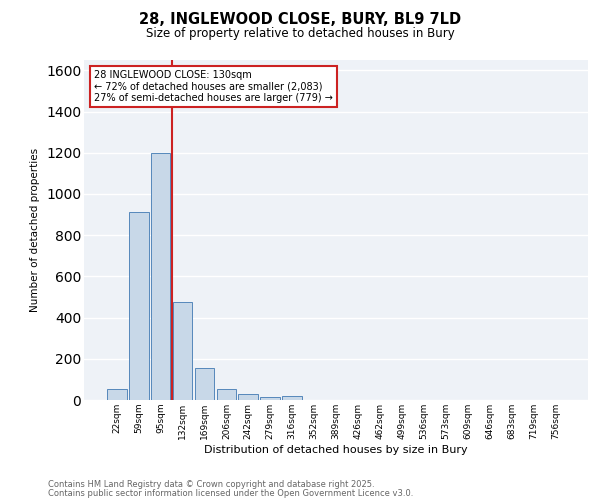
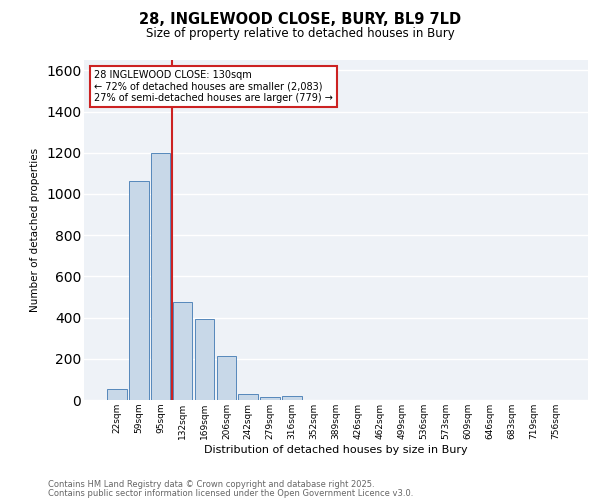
59sqm: 910 -> 1065
169sqm: 155 -> 395
206sqm: 55 -> 215
